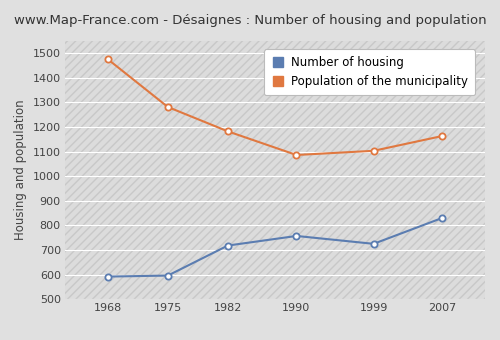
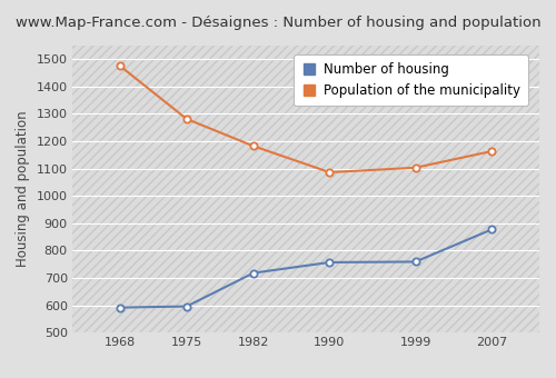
Number of housing/1999: 725 -> 759
Number of housing/2007: 830 -> 877
